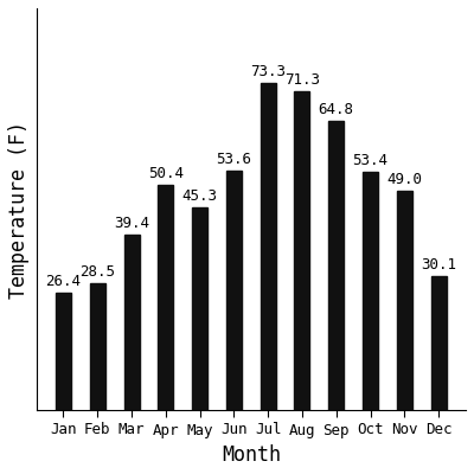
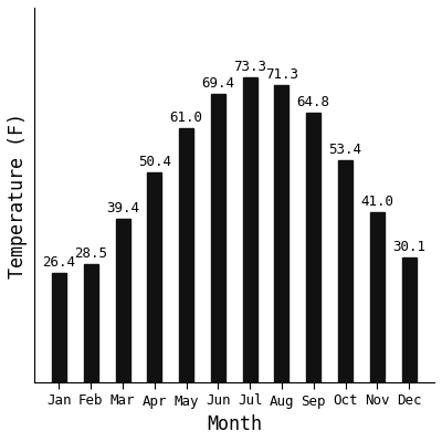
May: 45.3 -> 61.0
Jun: 53.6 -> 69.4
Nov: 49.0 -> 41.0
